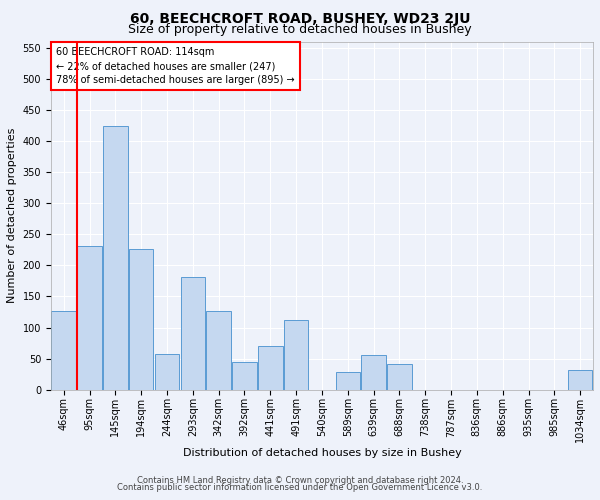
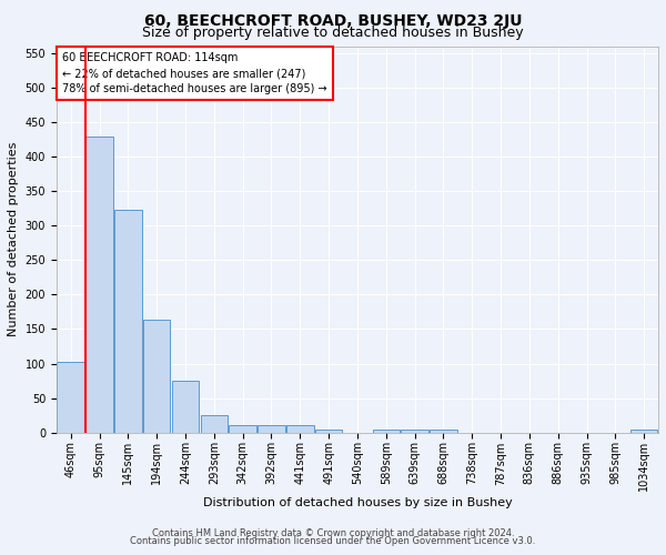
46sqm: 126 -> 103
95sqm: 232 -> 430
145sqm: 424 -> 323
194sqm: 226 -> 163
244sqm: 58 -> 75
293sqm: 182 -> 25
342sqm: 126 -> 11
392sqm: 44 -> 11
441sqm: 70 -> 11
491sqm: 112 -> 5
589sqm: 28 -> 5
639sqm: 56 -> 5
688sqm: 42 -> 5
1034sqm: 32 -> 5
